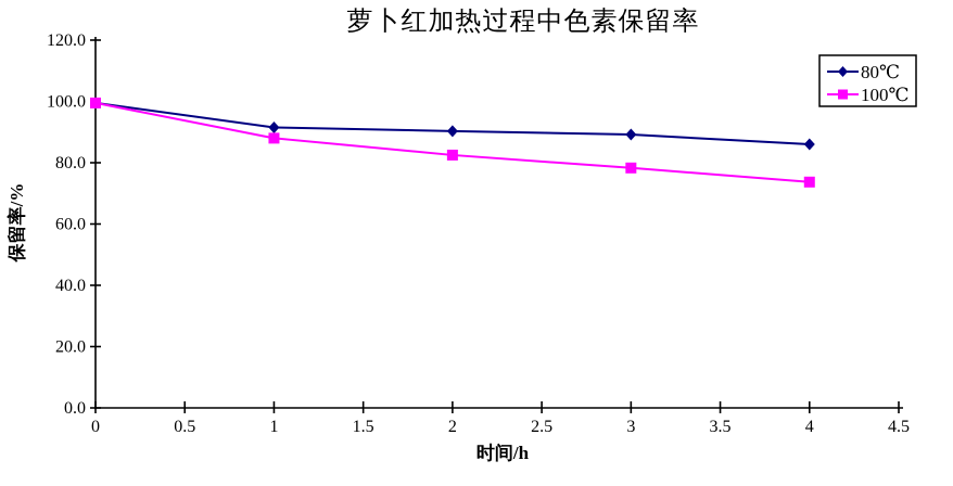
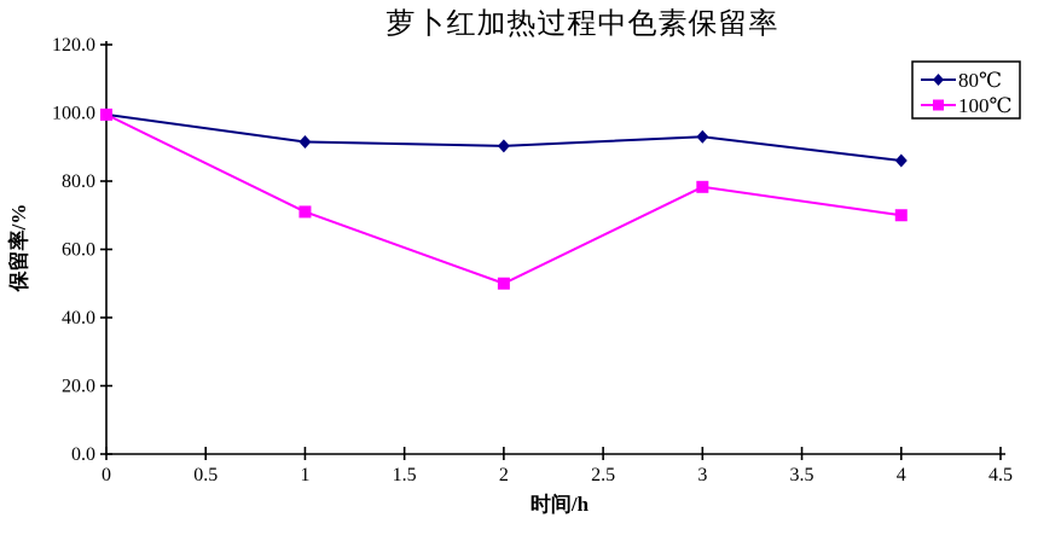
100℃/1: 88 -> 71
100℃/2: 82 -> 50
80℃/3: 89 -> 93
100℃/4: 74 -> 70
